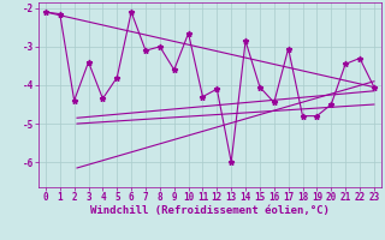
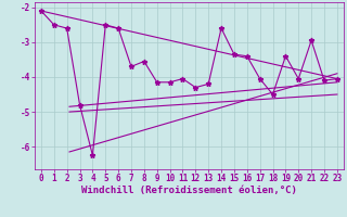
1: -2.15 -> -2.50
2: -4.40 -> -2.60
3: -3.40 -> -4.80
4: -4.35 -> -6.25
5: -3.80 -> -2.50
6: -2.10 -> -2.60
7: -3.10 -> -3.70
8: -3.00 -> -3.55
9: -3.60 -> -4.15
10: -2.65 -> -4.15
11: -4.30 -> -4.05
12: -4.10 -> -4.30
13: -6.00 -> -4.20
14: -2.85 -> -2.60
15: -4.05 -> -3.35
16: -4.45 -> -3.40
17: -3.05 -> -4.05
18: -4.80 -> -4.50
19: -4.80 -> -3.40
20: -4.50 -> -4.05
21: -3.45 -> -2.95
22: -3.30 -> -4.10
